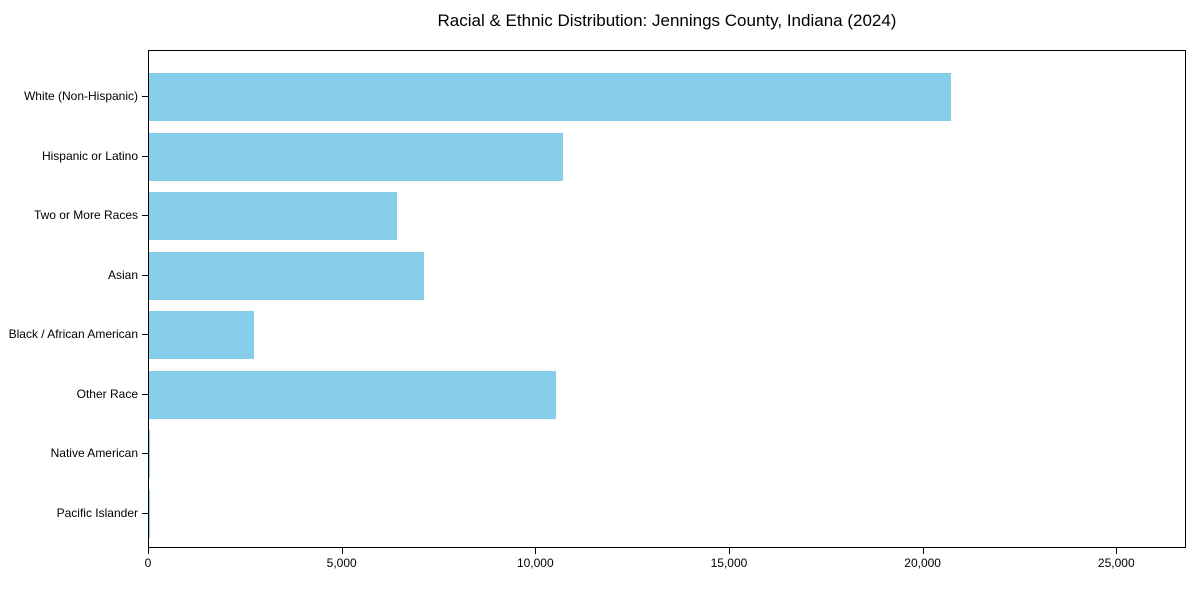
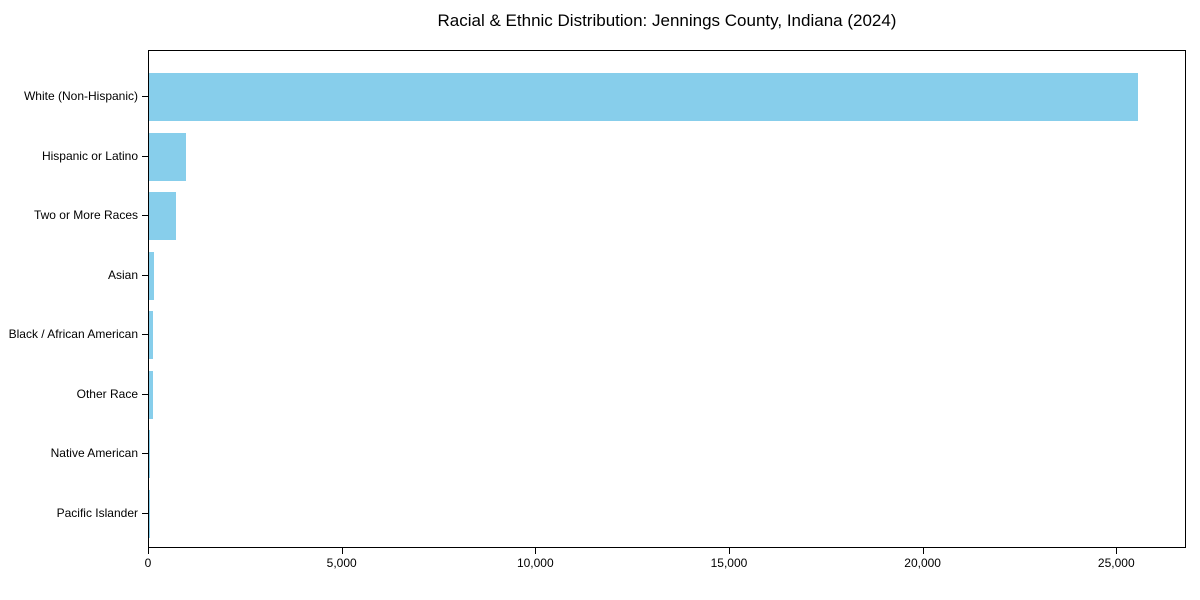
White (Non-Hispanic): 20700 -> 25500
Hispanic or Latino: 10700 -> 1000
Two or More Races: 6400 -> 700
Asian: 7100 -> 100
Black / African American: 2700 -> 100
Other Race: 10500 -> 100
